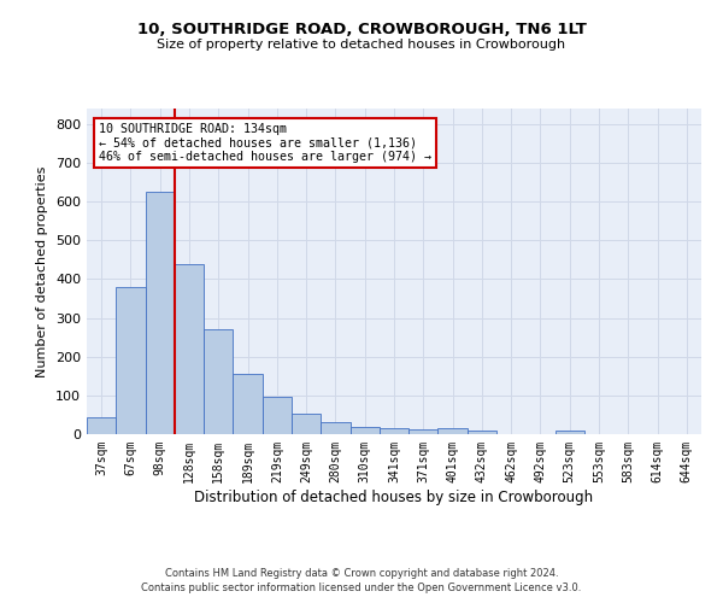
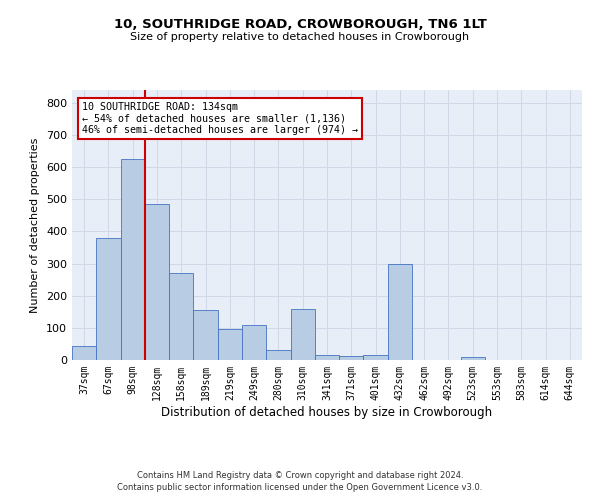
128sqm: 440 -> 485
249sqm: 52 -> 110
310sqm: 18 -> 160
432sqm: 8 -> 300
